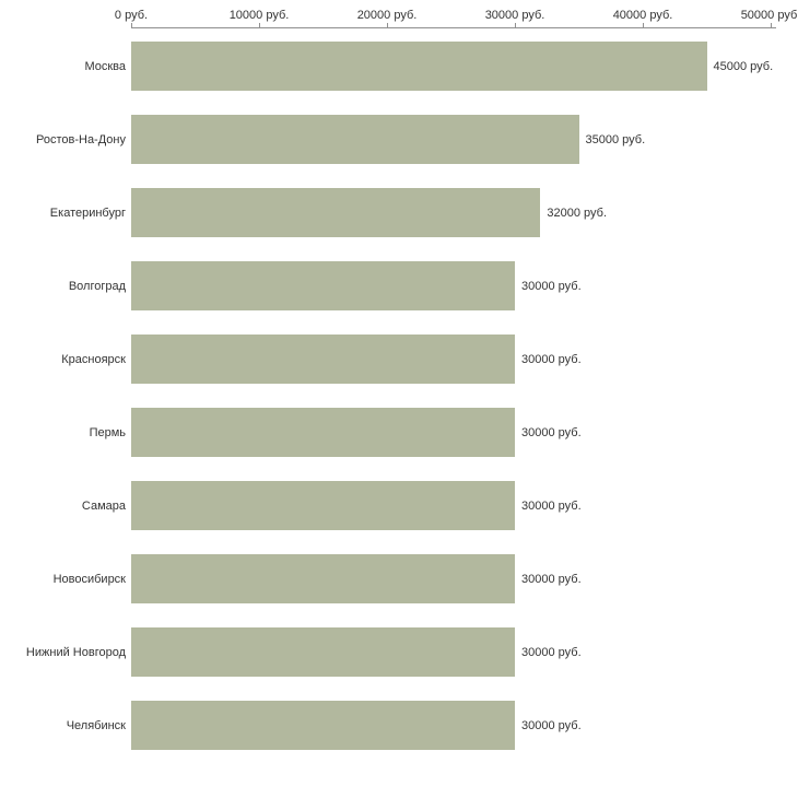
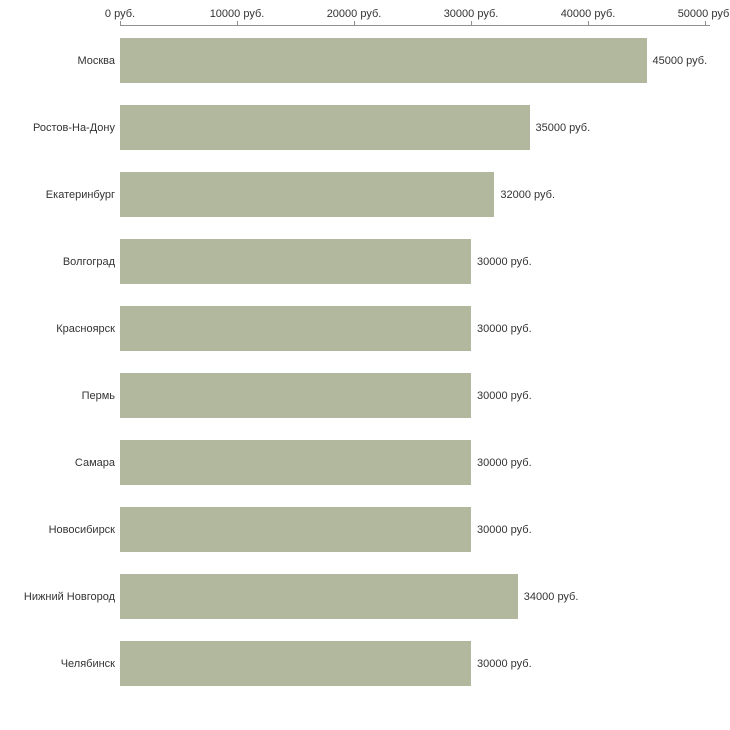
Нижний Новгород: 30000 -> 34000
